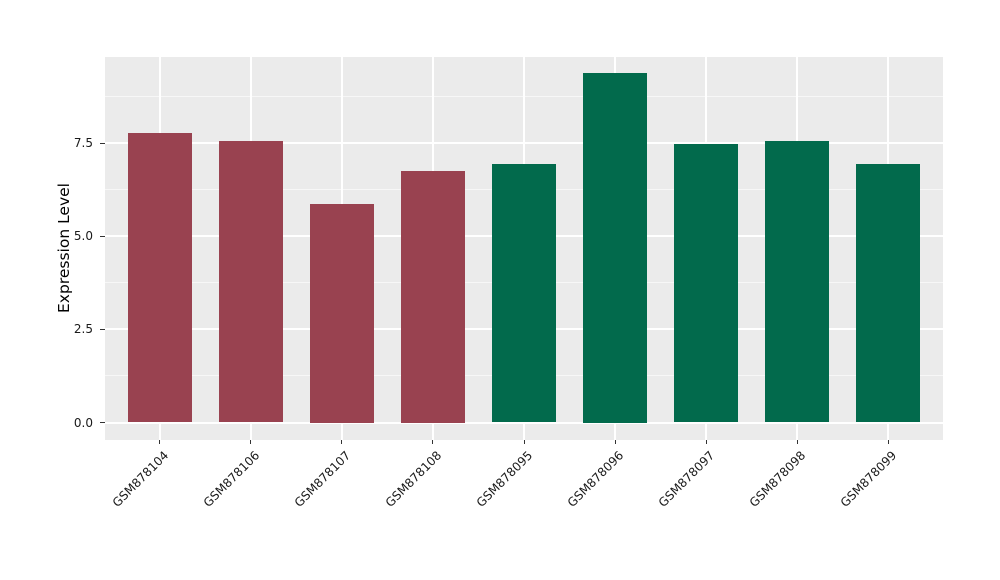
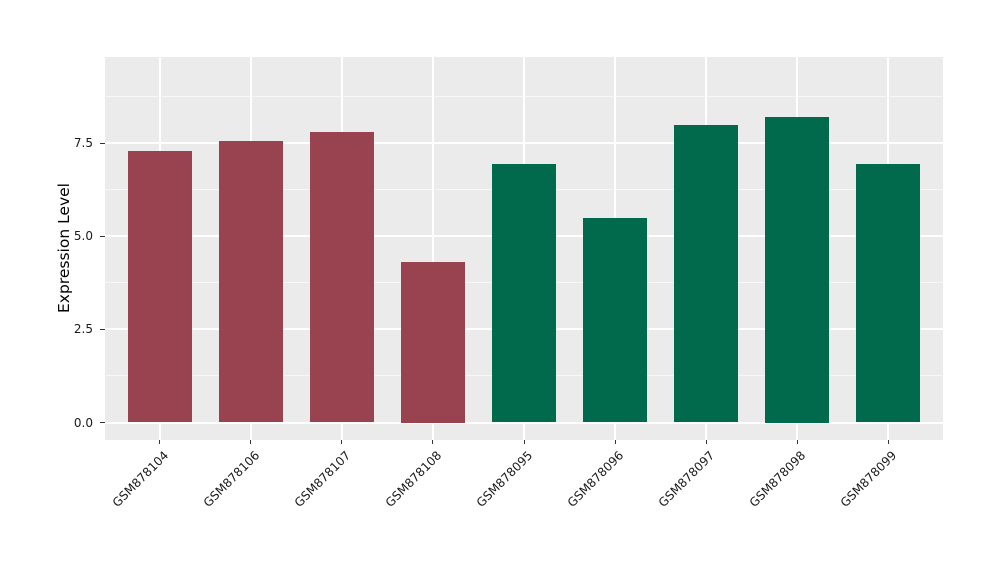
GSM878104: 7.8 -> 7.3
GSM878107: 5.9 -> 7.8
GSM878108: 6.8 -> 4.3
GSM878096: 9.4 -> 5.5
GSM878097: 7.5 -> 8.0
GSM878098: 7.5 -> 8.2
